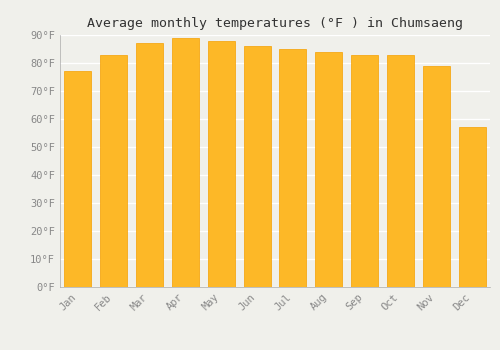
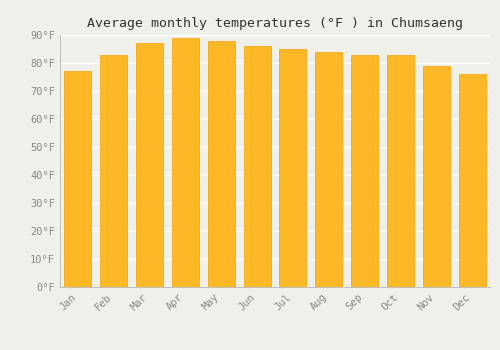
Dec: 57°F -> 76°F
